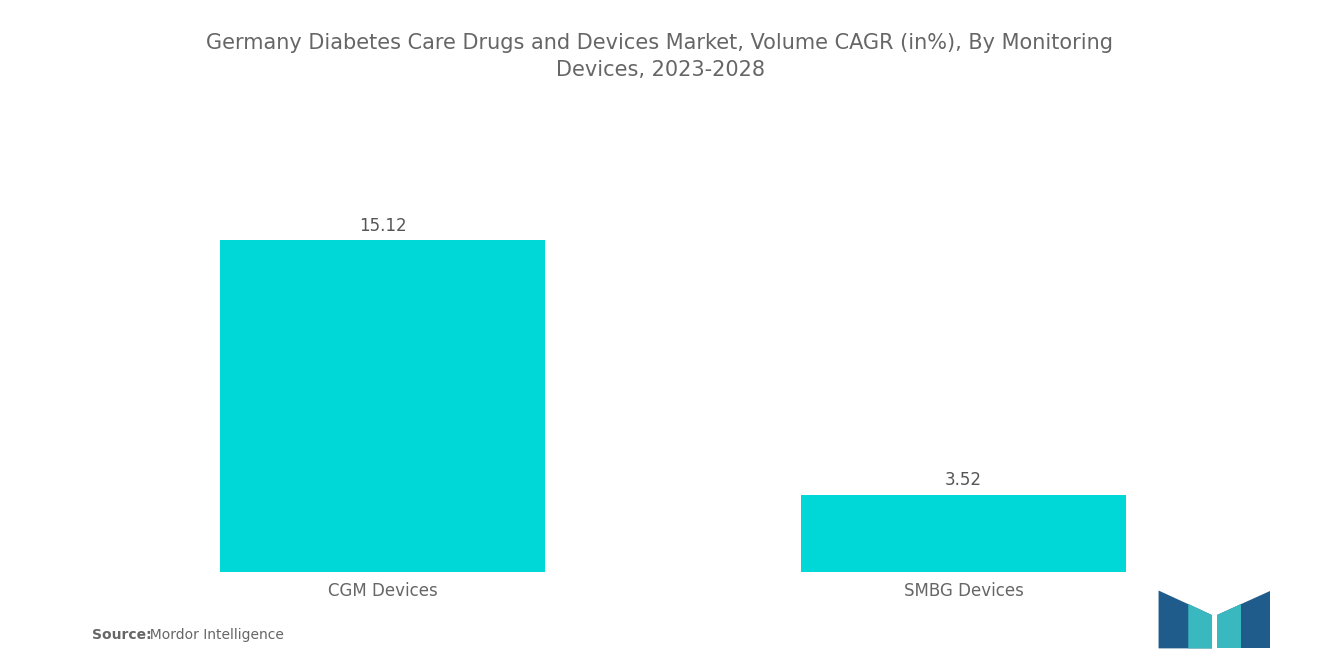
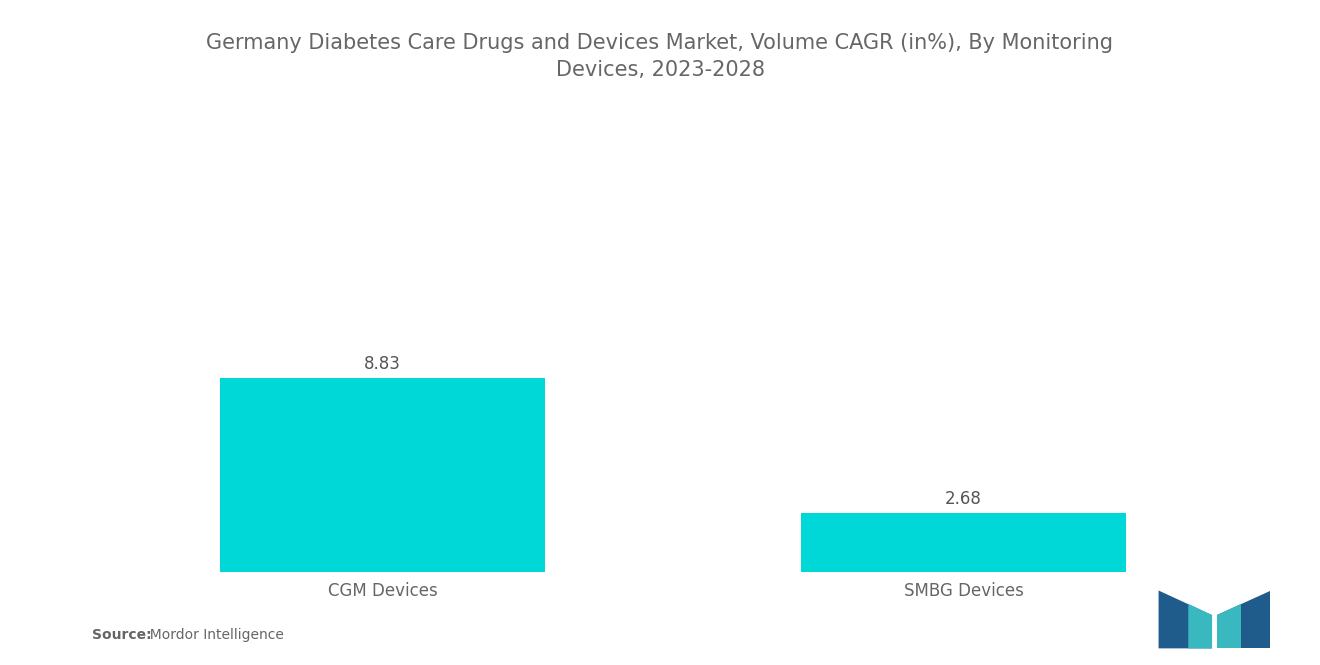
CGM Devices: 15.12 -> 8.83
SMBG Devices: 3.52 -> 2.68
